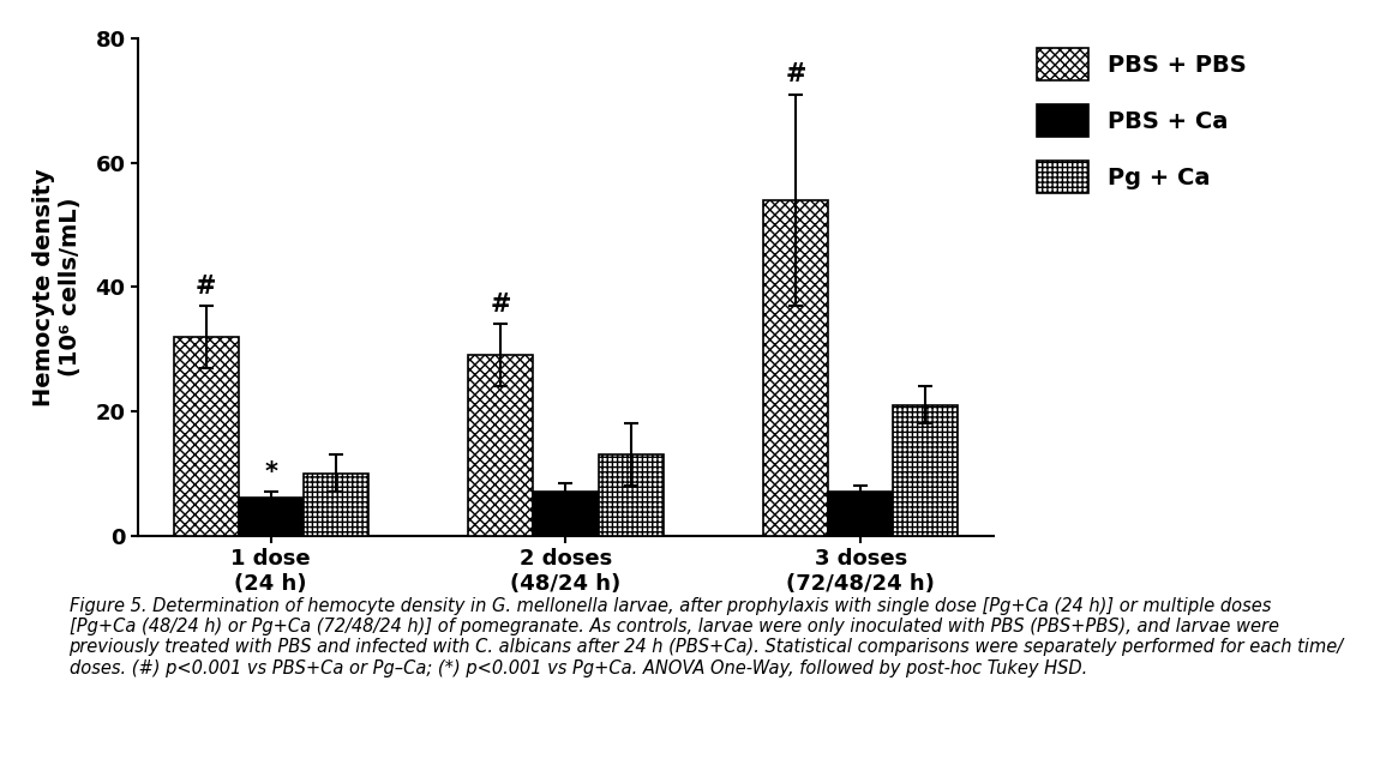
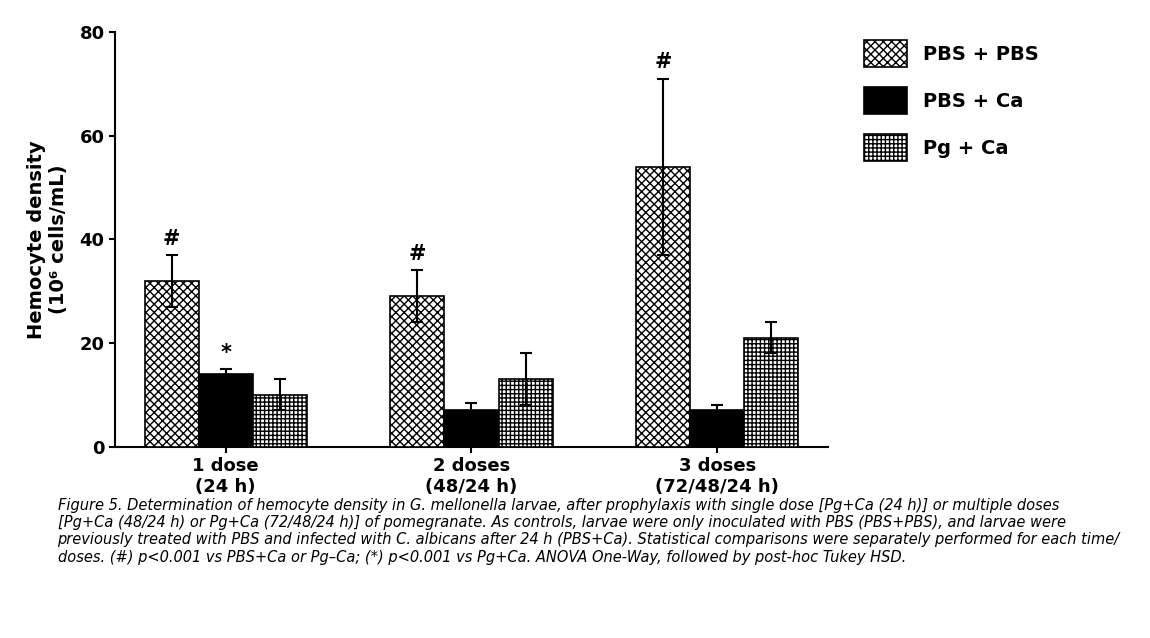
PBS + Ca/1 dose (24 h): 6 -> 14
